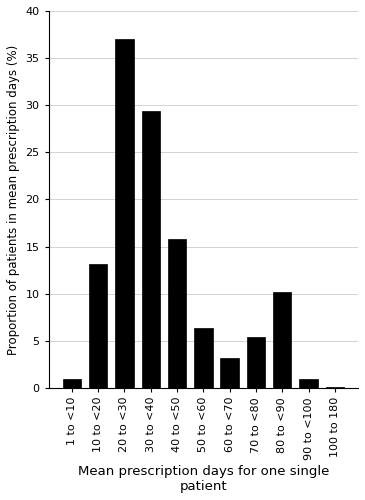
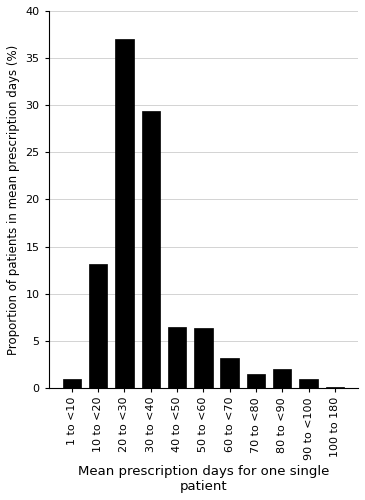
40 to <50: 15.8 -> 6.5
70 to <80: 5.4 -> 1.5
80 to <90: 10.2 -> 2.0
